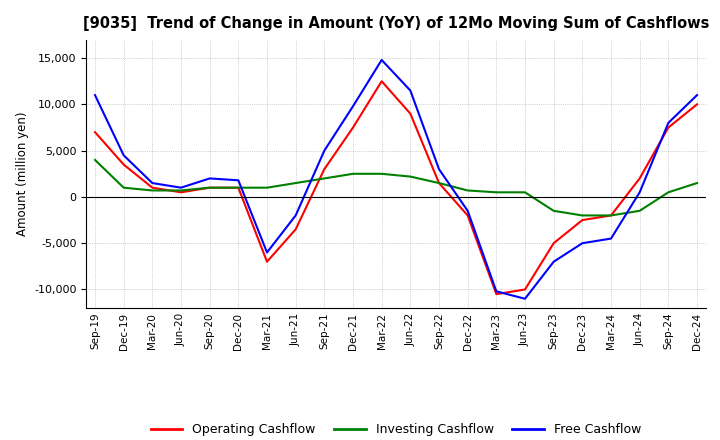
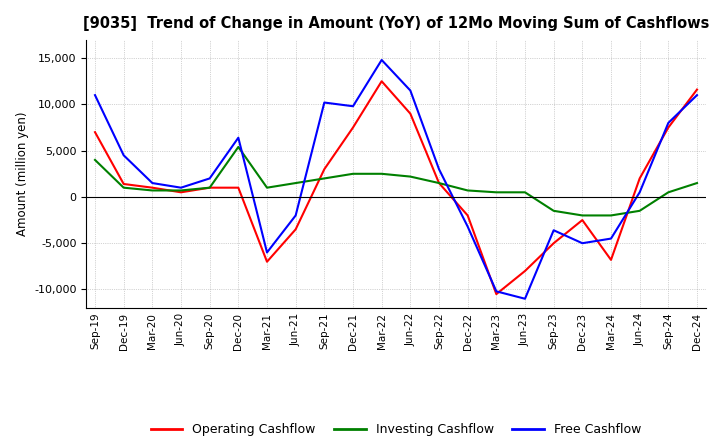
Operating Cashflow/Dec-19: 3,500 -> 1,400
Investing Cashflow/Dec-20: 1,000 -> 5,400
Free Cashflow/Dec-20: 1,800 -> 6,400
Free Cashflow/Sep-21: 5,000 -> 10,200
Free Cashflow/Dec-22: -1,500 -> -3,200
Operating Cashflow/Jun-23: -10,000 -> -8,000
Free Cashflow/Sep-23: -7,000 -> -3,600
Operating Cashflow/Mar-24: -2,000 -> -6,800
Operating Cashflow/Dec-24: 10,000 -> 11,600
